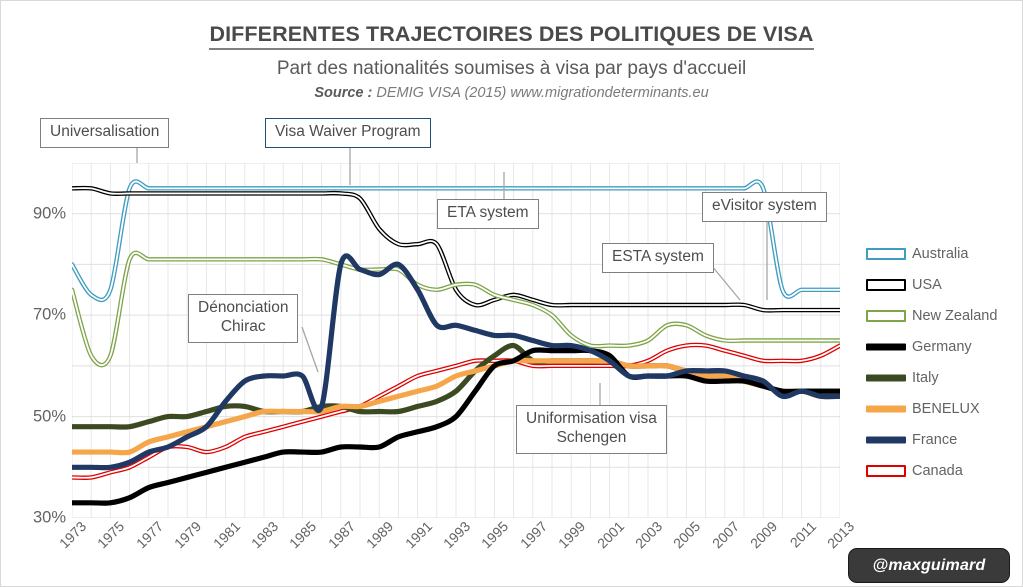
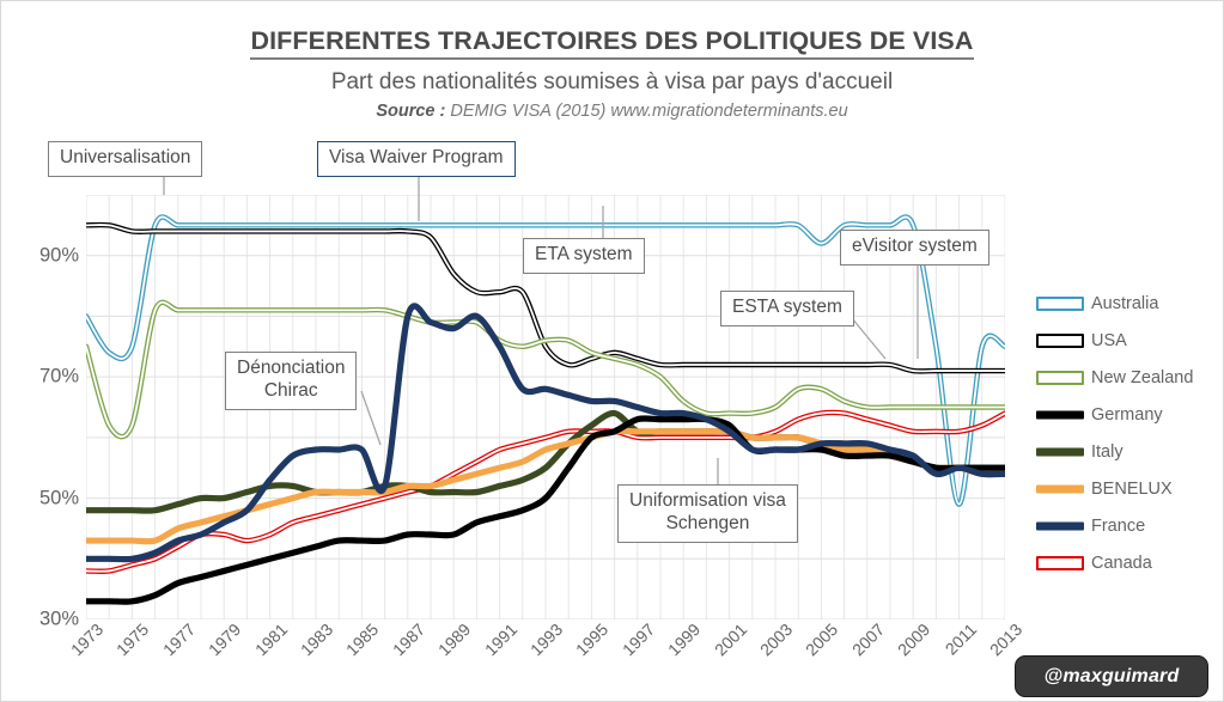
Australia/2005: 95% -> 92%
Australia/2011: 75% -> 49%
